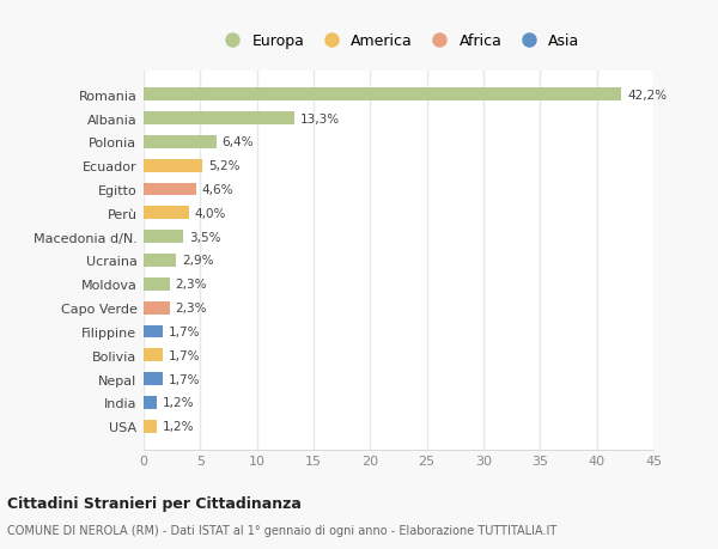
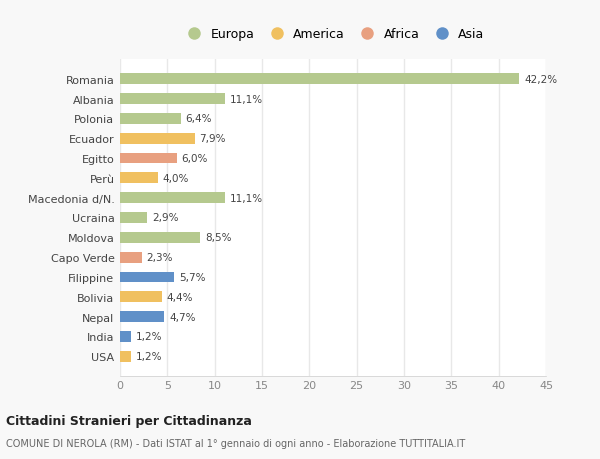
Albania: 13,3% -> 11,1%
Ecuador: 5,2% -> 7,9%
Egitto: 4,6% -> 6,0%
Macedonia d/N.: 3,5% -> 11,1%
Moldova: 2,3% -> 8,5%
Filippine: 1,7% -> 5,7%
Bolivia: 1,7% -> 4,4%
Nepal: 1,7% -> 4,7%
